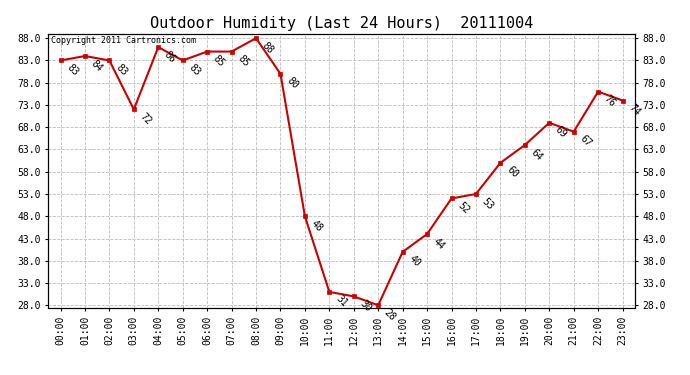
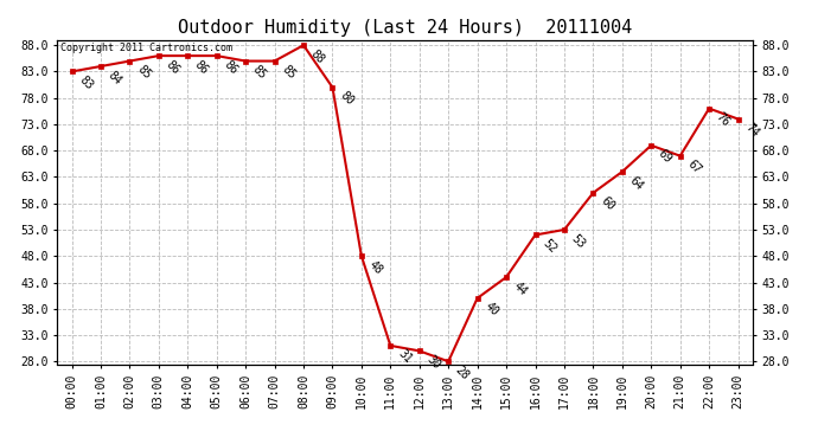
02:00: 83 -> 85
03:00: 72 -> 86
05:00: 83 -> 86
